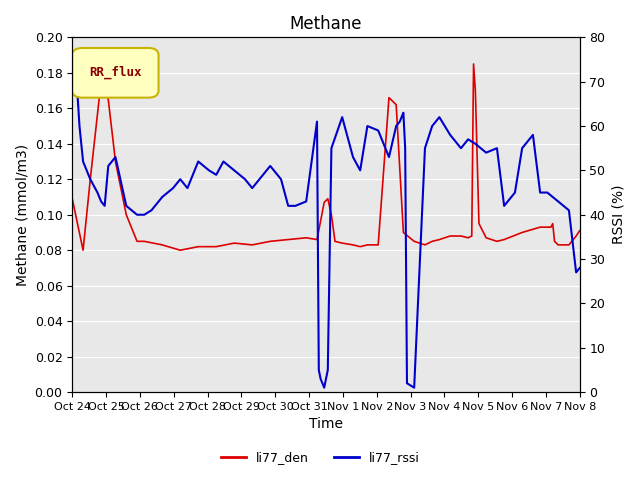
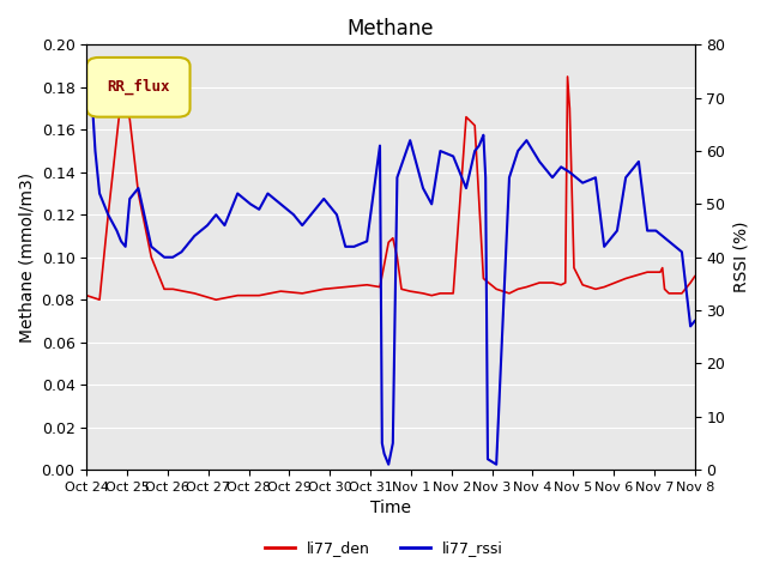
li77_den/Oct 24: 0.109 -> 0.082
